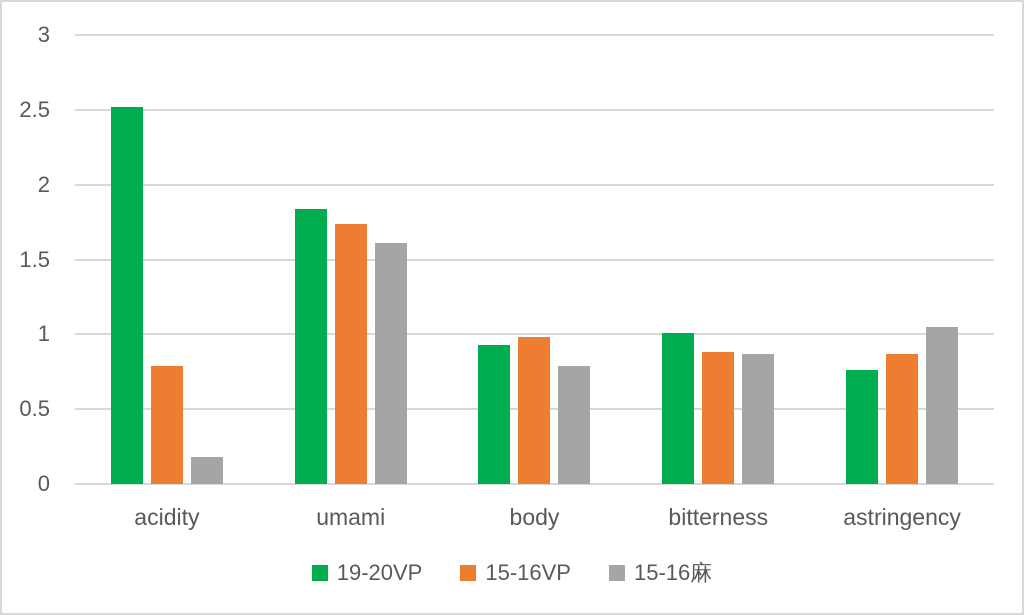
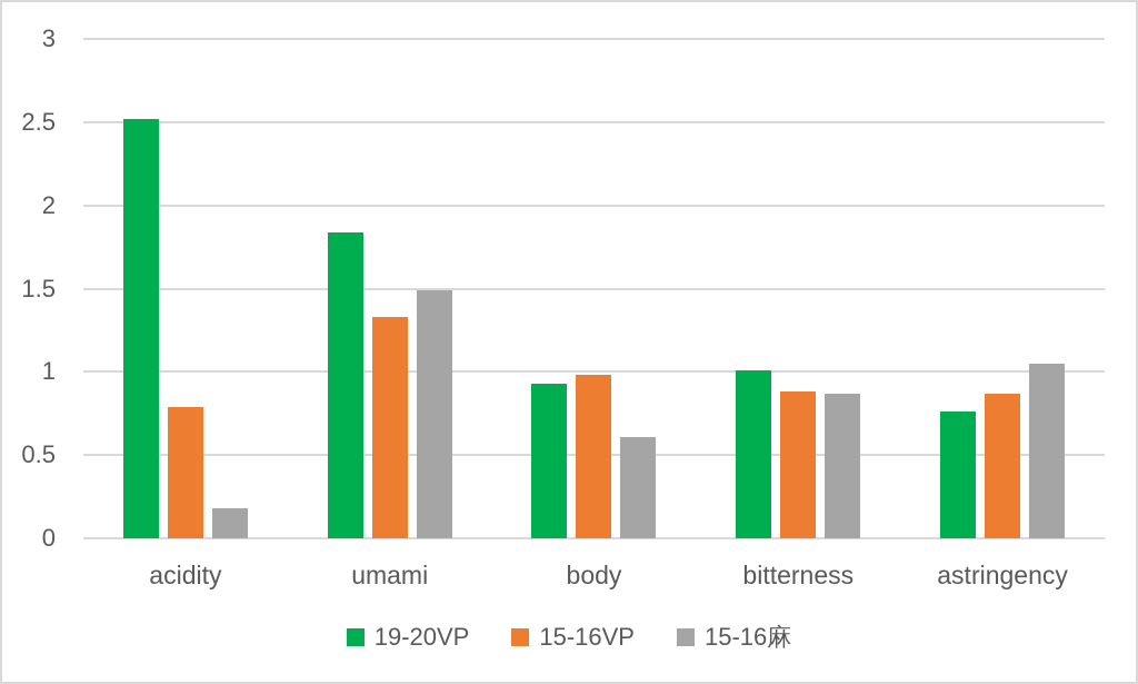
15-16VP/umami: 1.74 -> 1.33
15-16麻/umami: 1.61 -> 1.49
15-16麻/body: 0.79 -> 0.61
